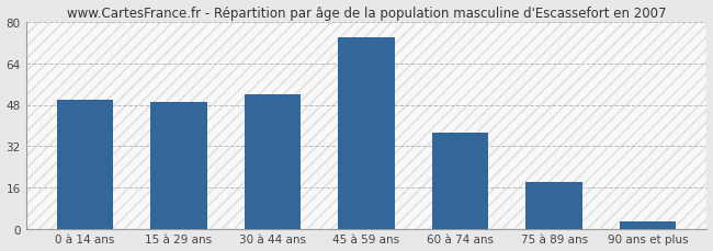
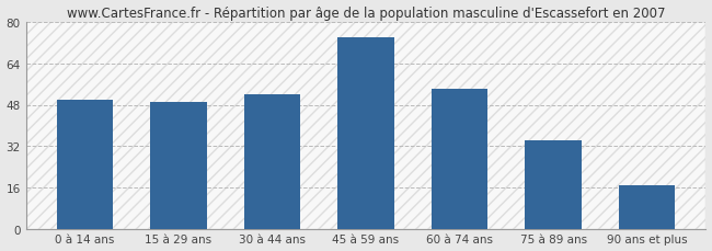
60 à 74 ans: 37 -> 54
75 à 89 ans: 18 -> 34
90 ans et plus: 3 -> 17
